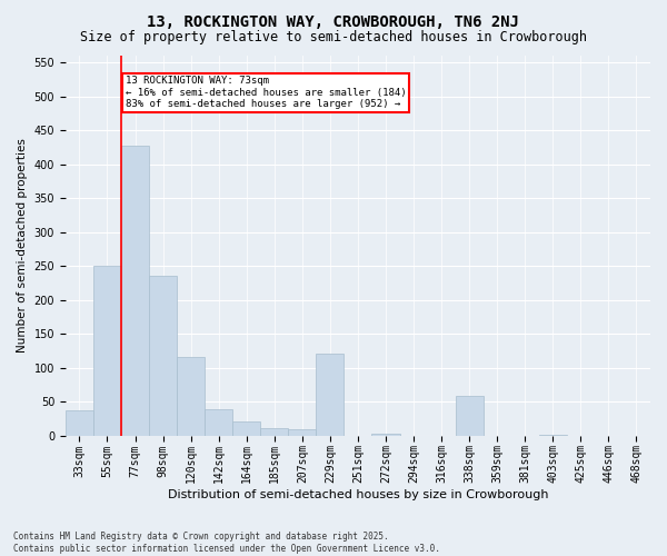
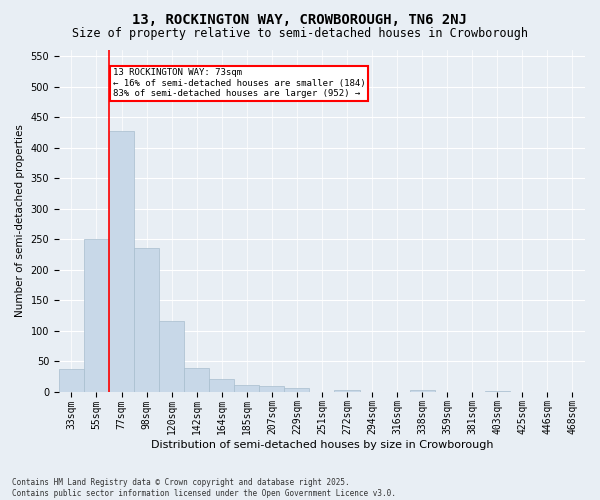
229sqm: 120 -> 6
338sqm: 58 -> 2
